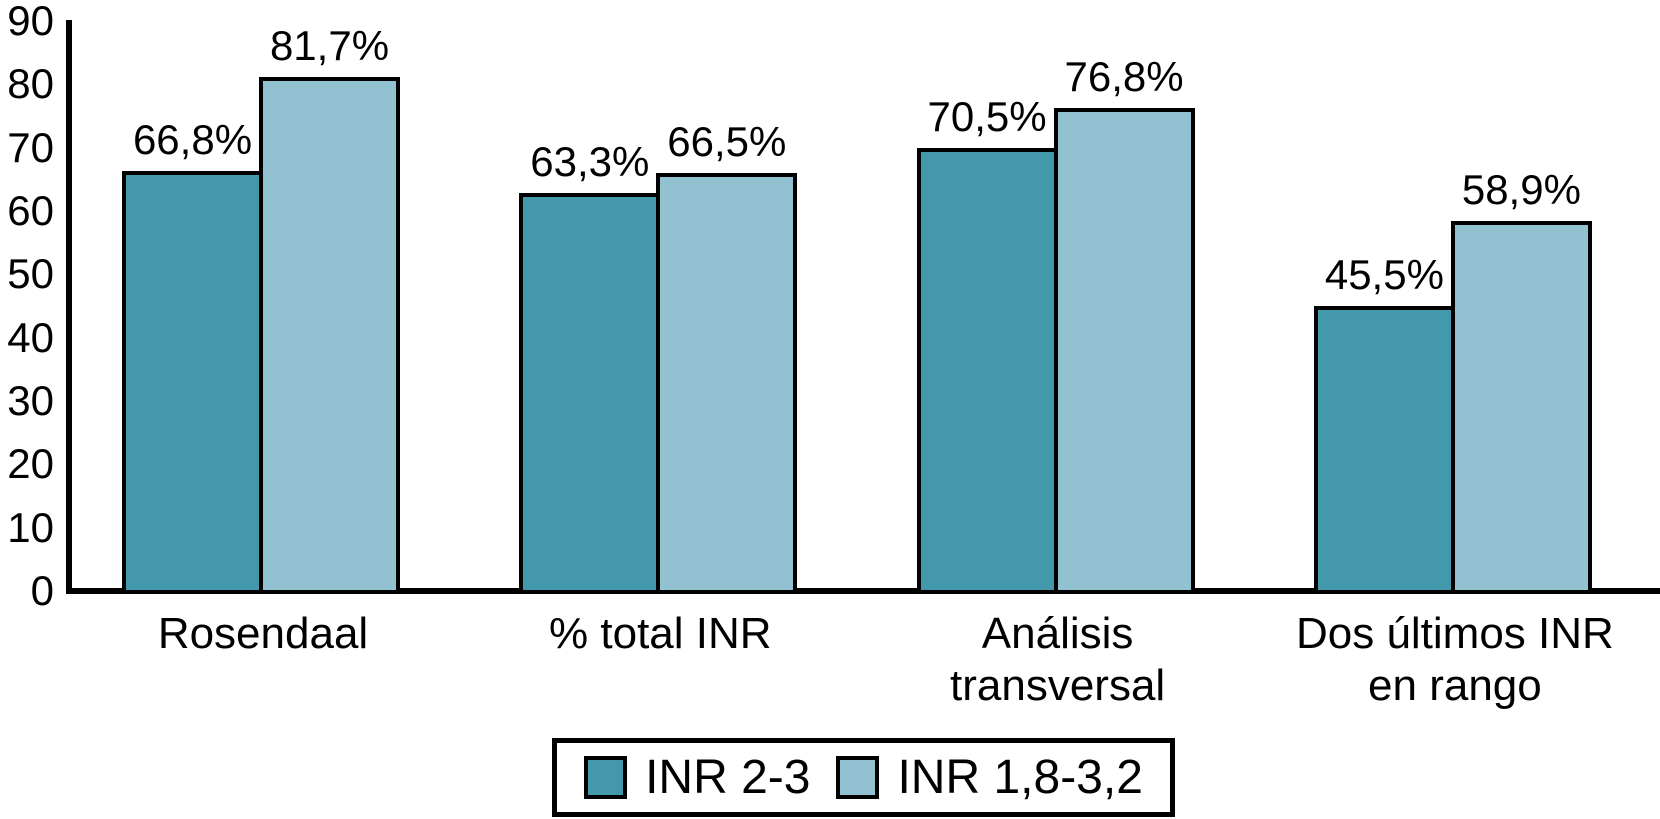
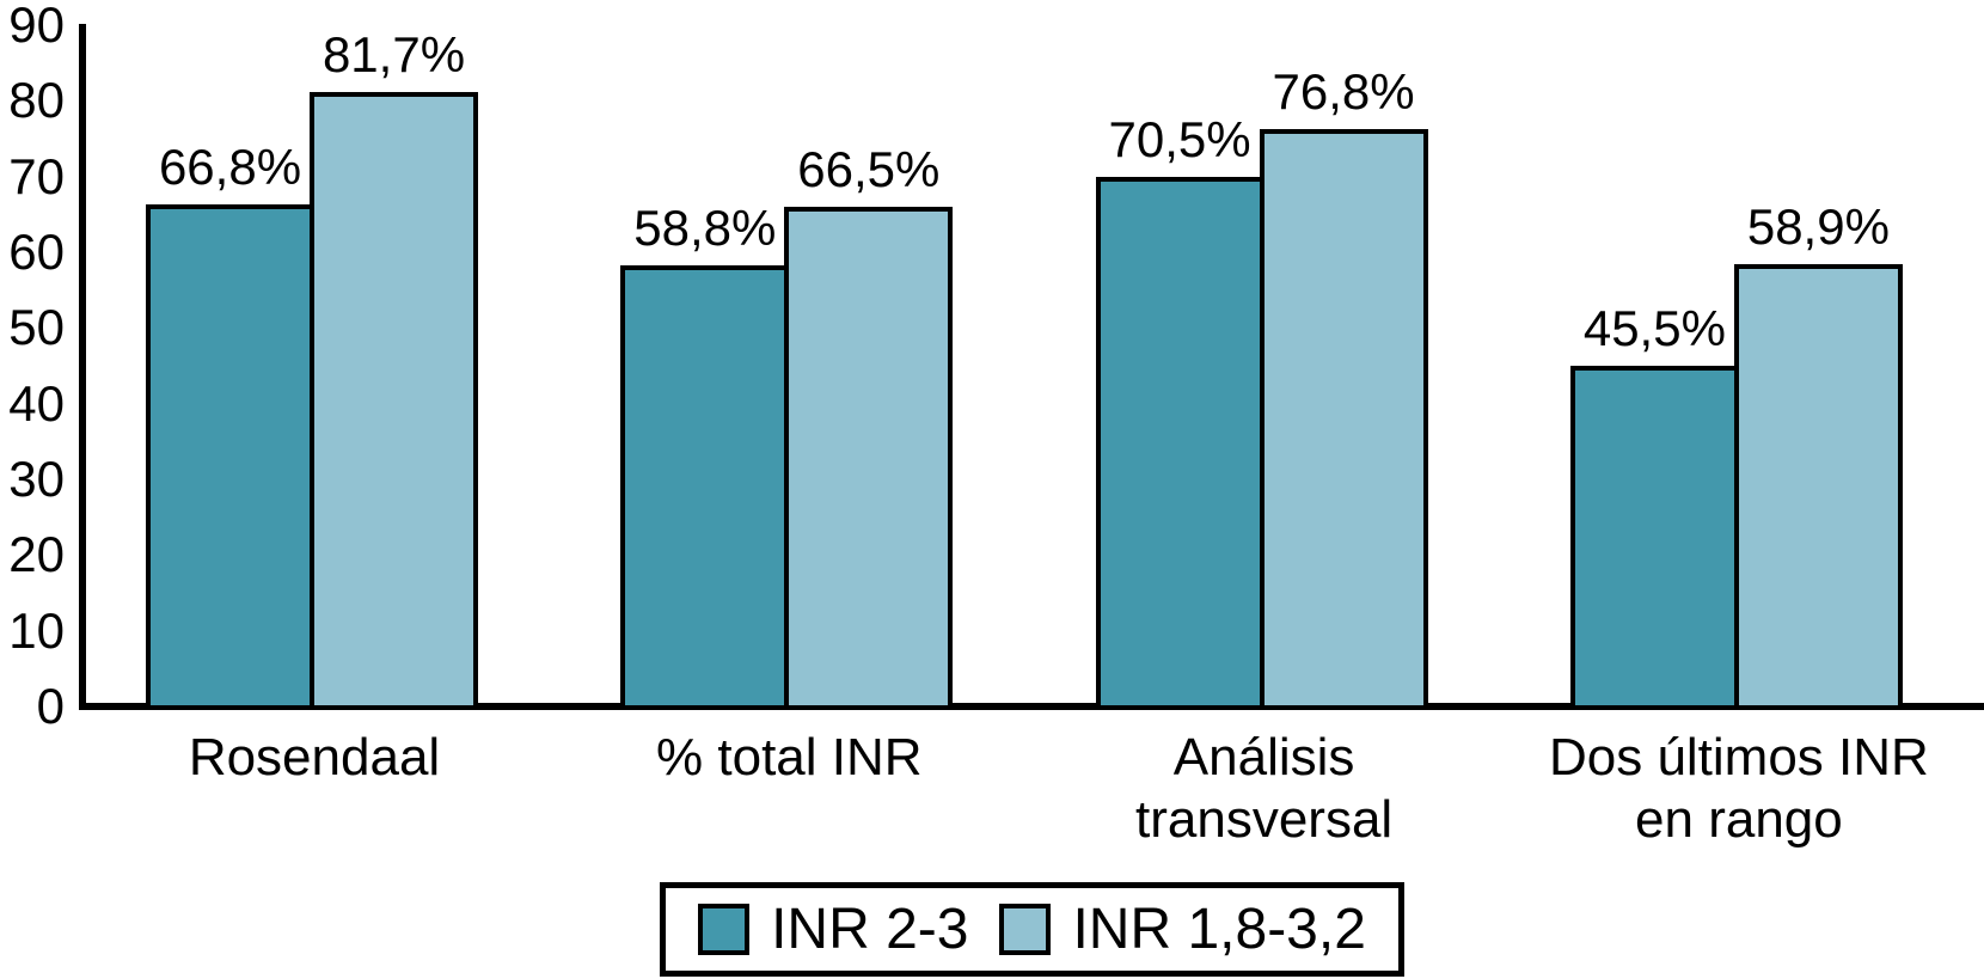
INR 2-3/% total INR: 63,3% -> 58,8%
